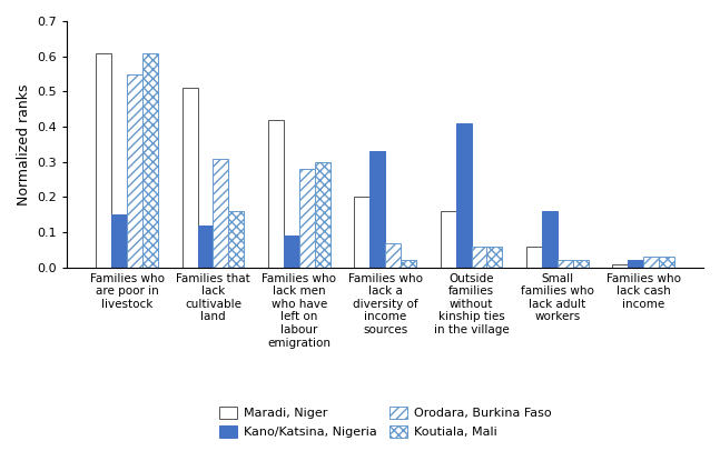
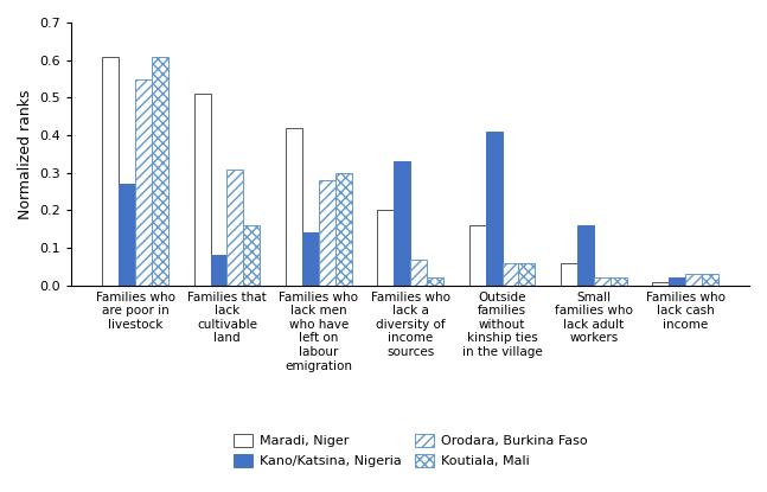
Kano/Katsina, Nigeria/Families who are poor in livestock: 0.15 -> 0.27
Kano/Katsina, Nigeria/Families that lack cultivable land: 0.12 -> 0.08
Kano/Katsina, Nigeria/Families who lack men who have left on labour emigration: 0.09 -> 0.14
